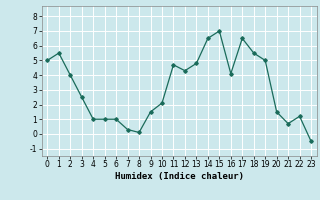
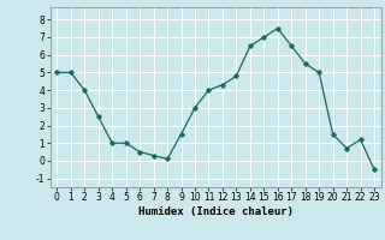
1: 5.5 -> 5.0
6: 1.0 -> 0.5
10: 2.1 -> 3.0
11: 4.7 -> 4.0
16: 4.1 -> 7.5
